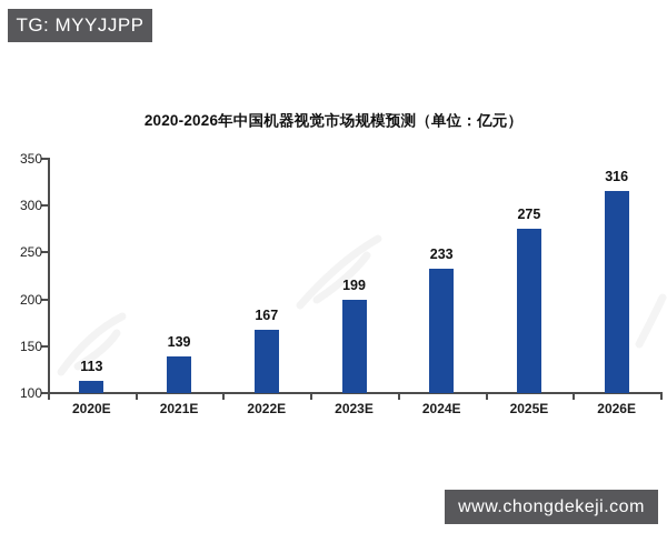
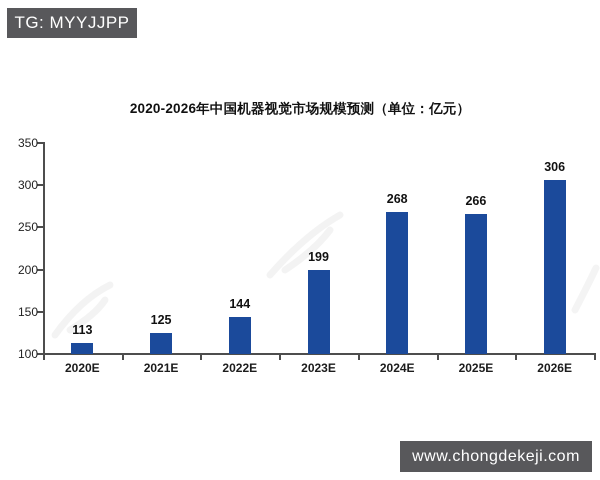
2021E: 139 -> 125
2022E: 167 -> 144
2024E: 233 -> 268
2025E: 275 -> 266
2026E: 316 -> 306
